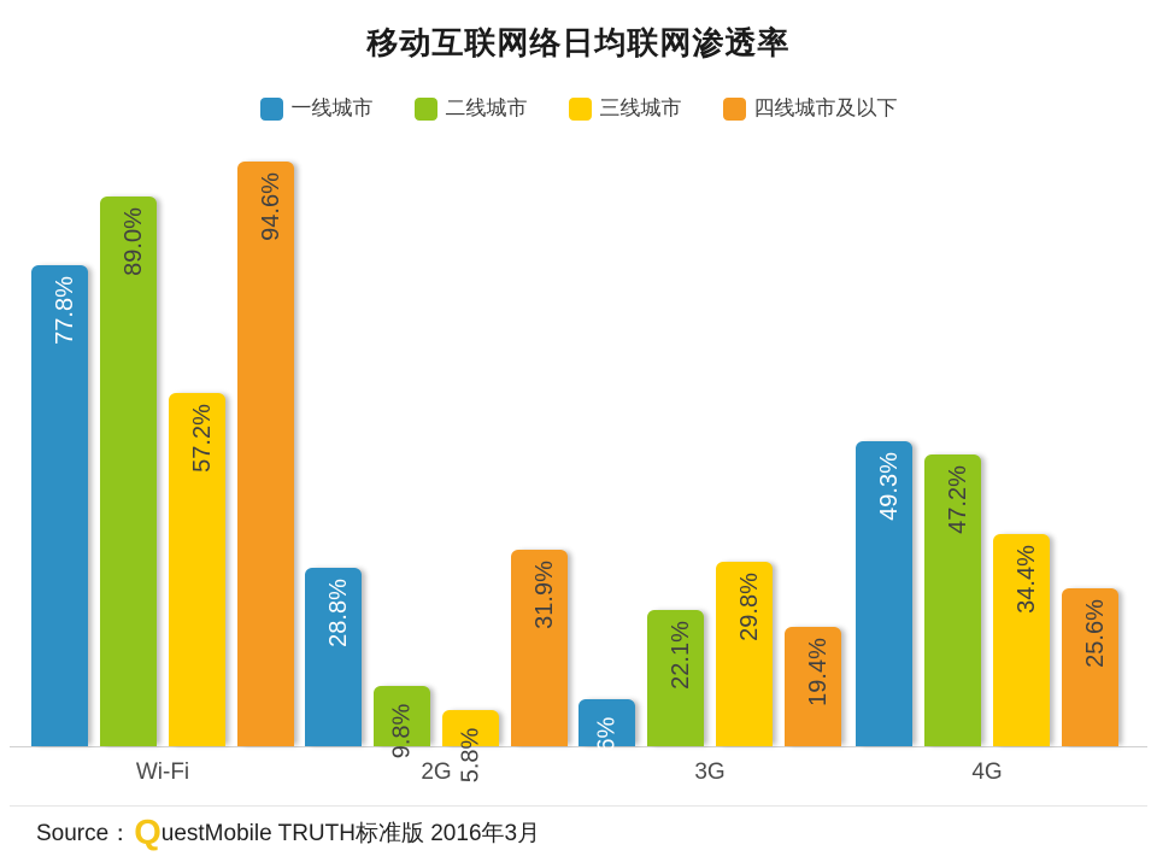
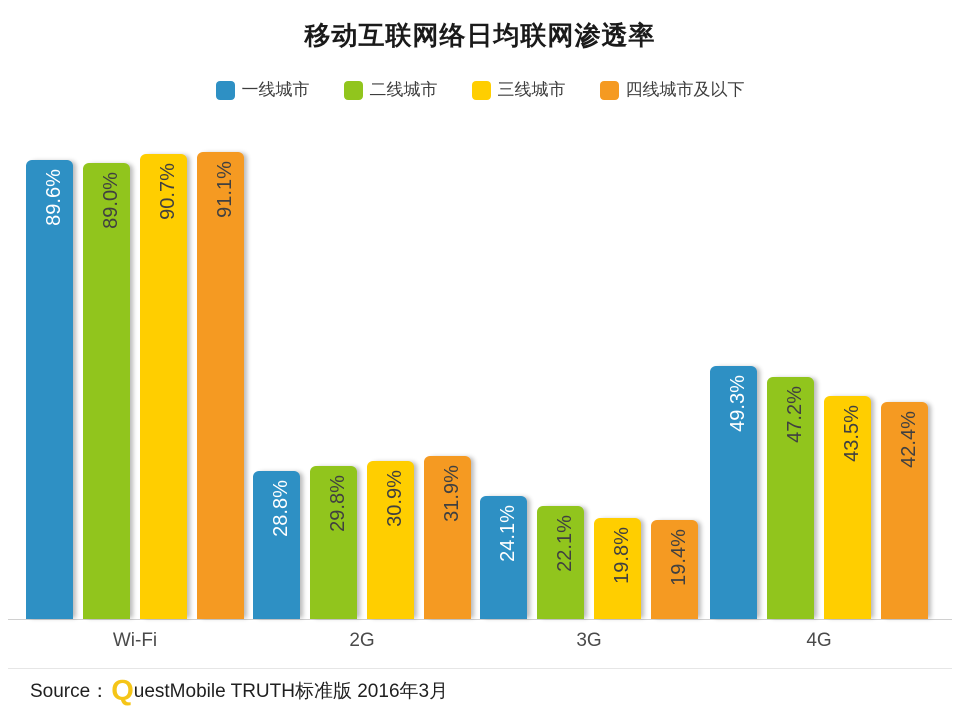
一线城市/Wi-Fi: 77.8% -> 89.6%
三线城市/Wi-Fi: 57.2% -> 90.7%
四线城市及以下/Wi-Fi: 94.6% -> 91.1%
二线城市/2G: 9.8% -> 29.8%
三线城市/2G: 5.8% -> 30.9%
一线城市/3G: 7.6% -> 24.1%
三线城市/3G: 29.8% -> 19.8%
三线城市/4G: 34.4% -> 43.5%
四线城市及以下/4G: 25.6% -> 42.4%
